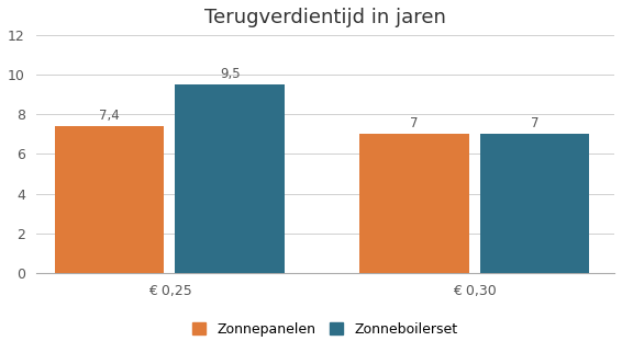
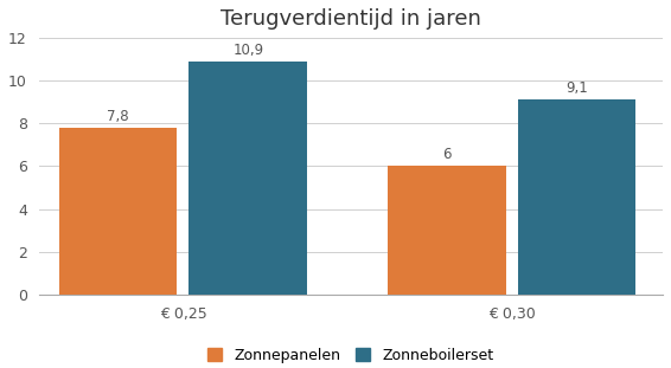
Zonnepanelen/€ 0,25: 7,4 -> 7,8
Zonneboilerset/€ 0,25: 9,5 -> 10,9
Zonnepanelen/€ 0,30: 7 -> 6
Zonneboilerset/€ 0,30: 7 -> 9,1
